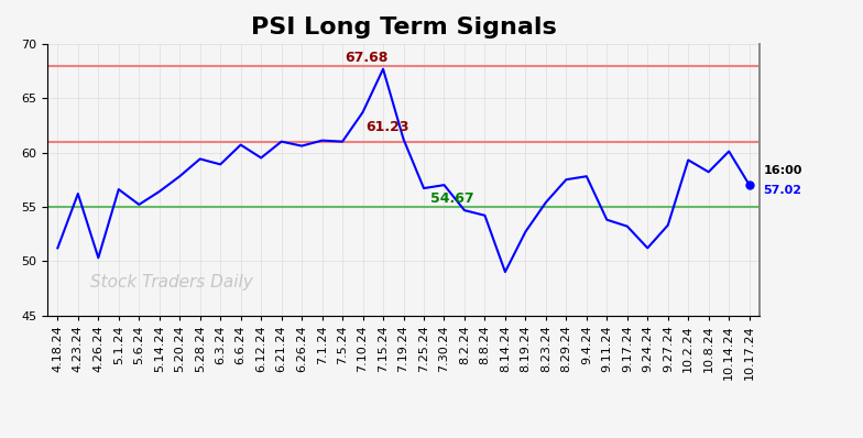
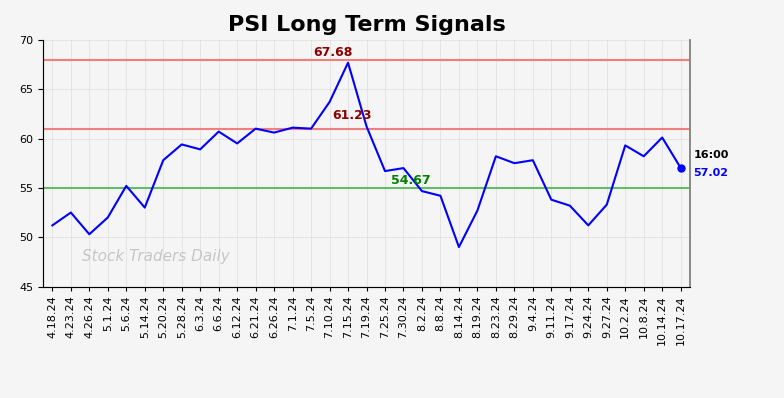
4.23.24: 56.2 -> 52.5
5.1.24: 56.6 -> 52.0
5.14.24: 56.4 -> 53.0
8.23.24: 55.4 -> 58.2
